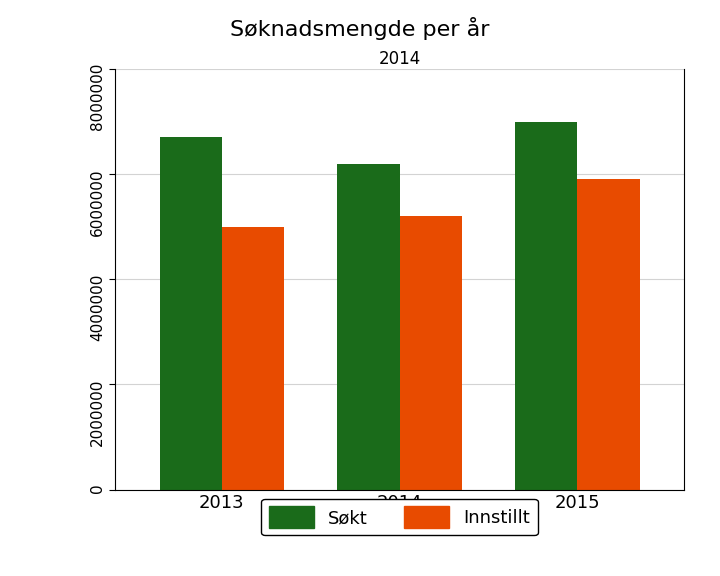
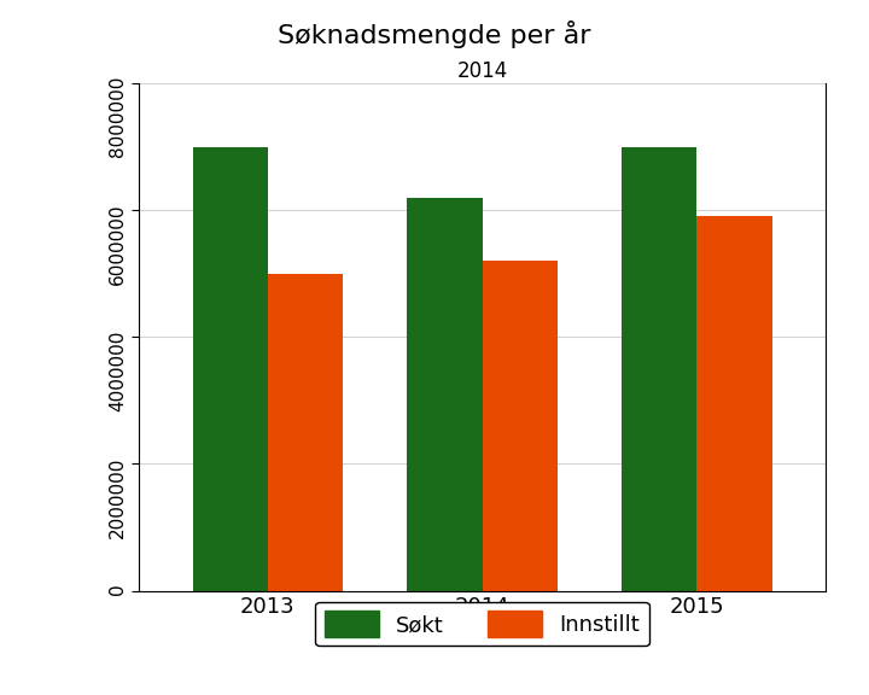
Søkt/2013: 6700000 -> 7000000
